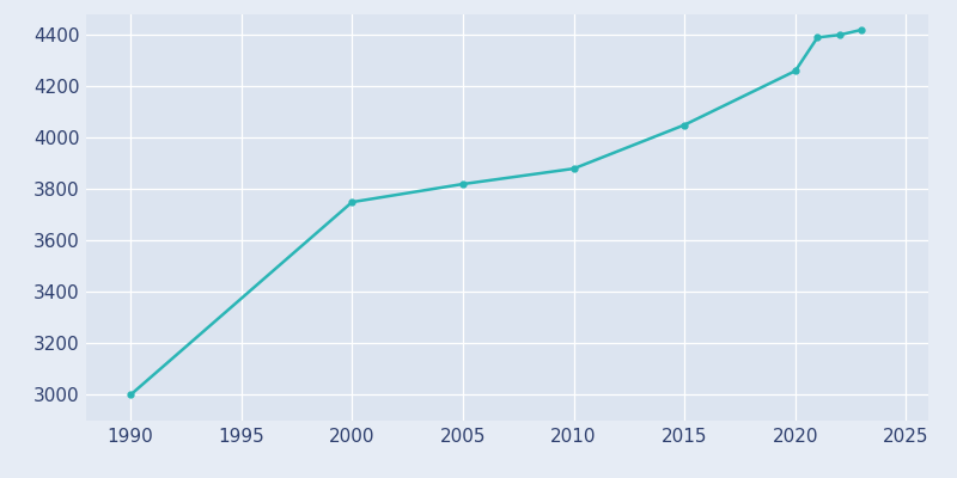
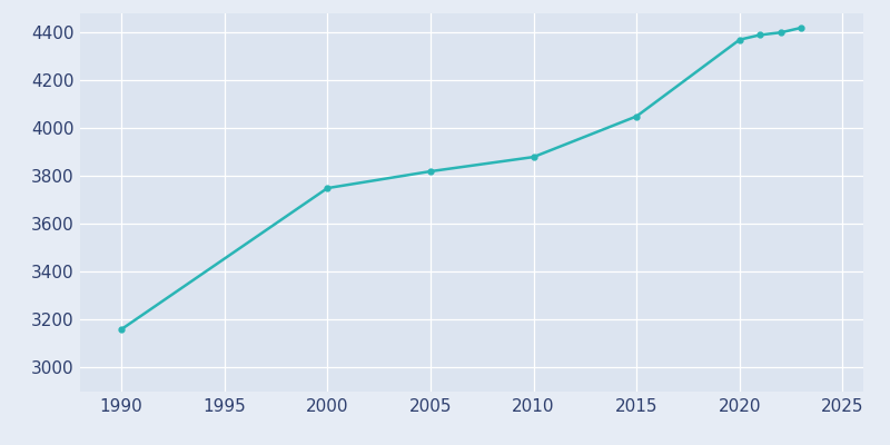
1990: 3000 -> 3160
2020: 4260 -> 4370
